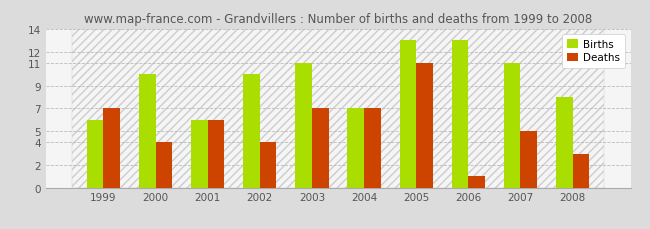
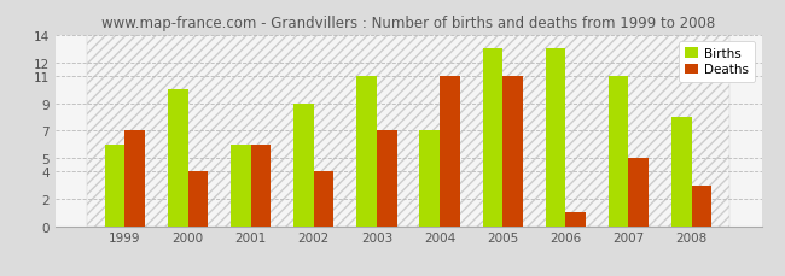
Births/2002: 10 -> 9
Deaths/2004: 7 -> 11
